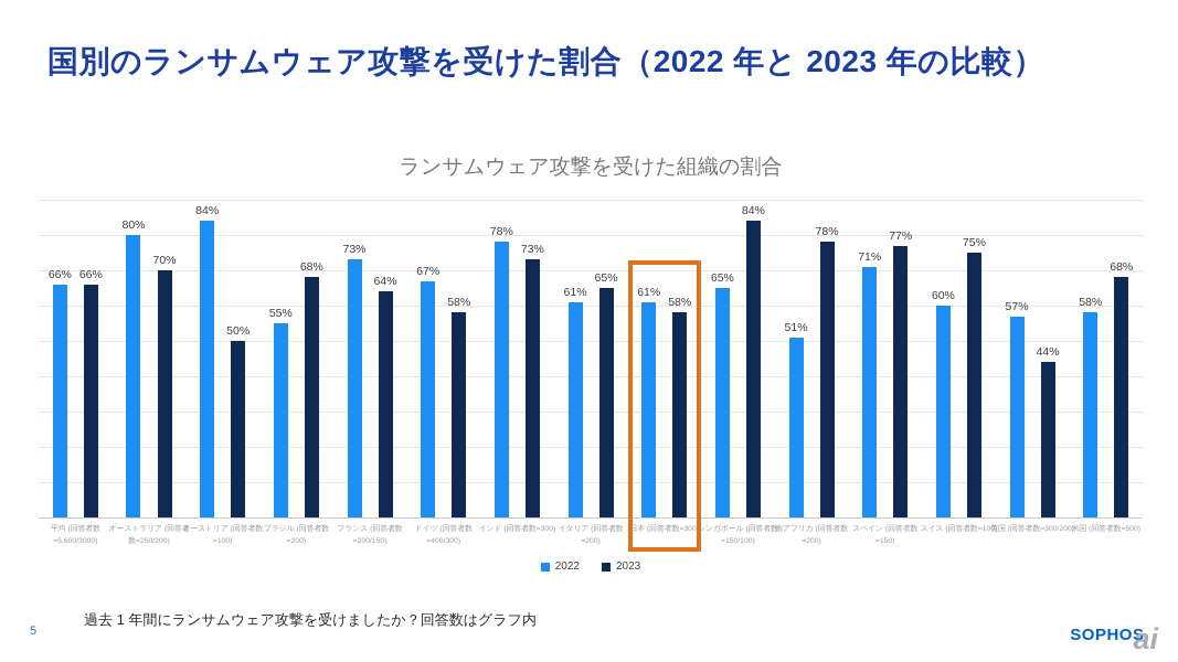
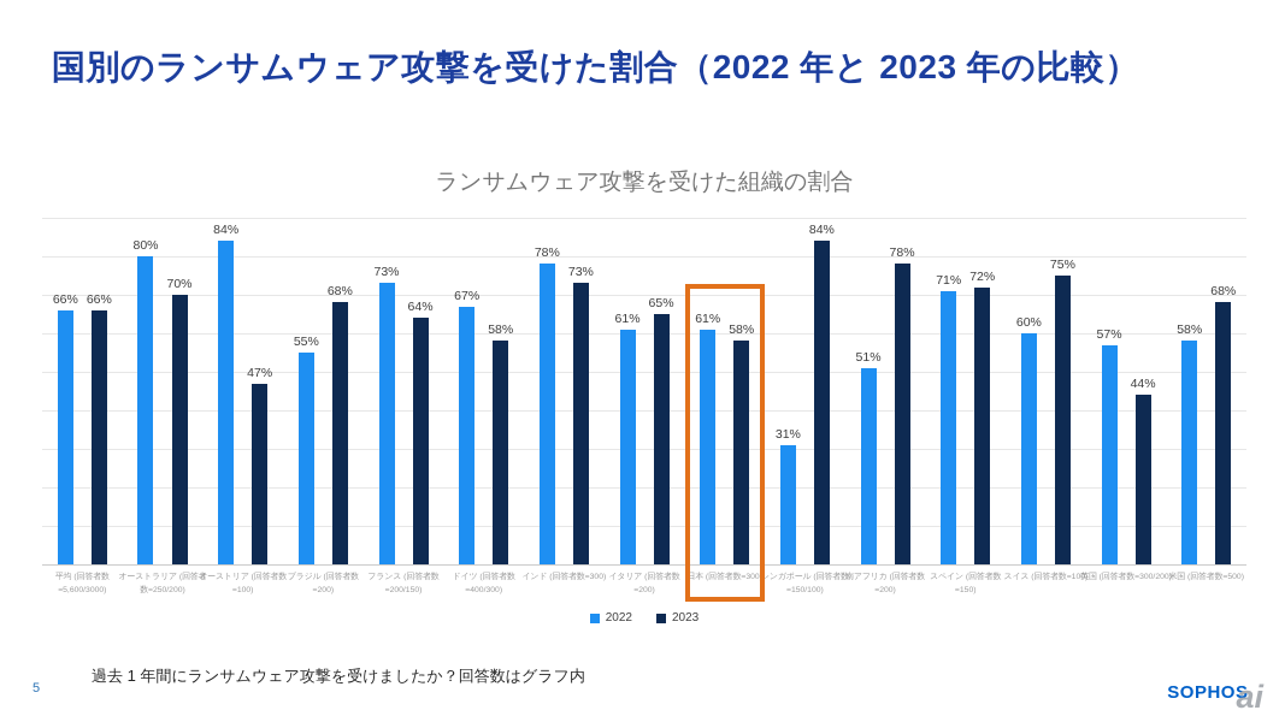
2023/オーストリア (回答者数=100): 50% -> 47%
2022/シンガポール (回答者数=150/100): 65% -> 31%
2023/スペイン (回答者数=150): 77% -> 72%
